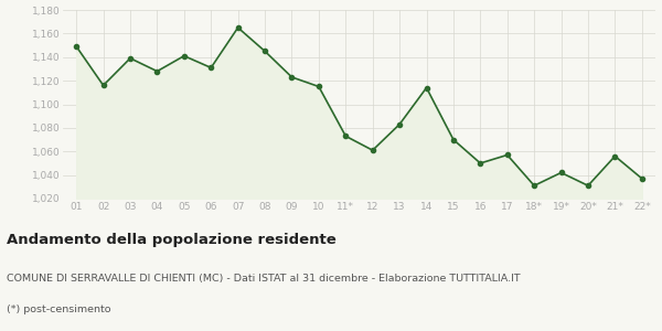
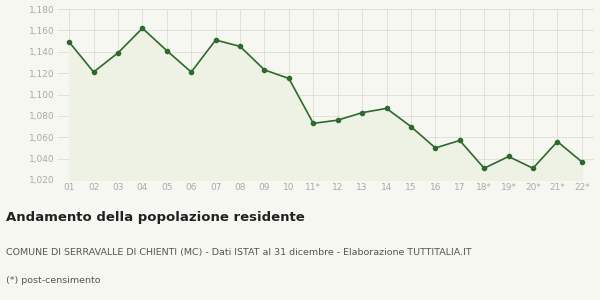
02: 1,116 -> 1,121
04: 1,128 -> 1,162
06: 1,131 -> 1,121
07: 1,165 -> 1,151
12: 1,061 -> 1,076
14: 1,114 -> 1,087
